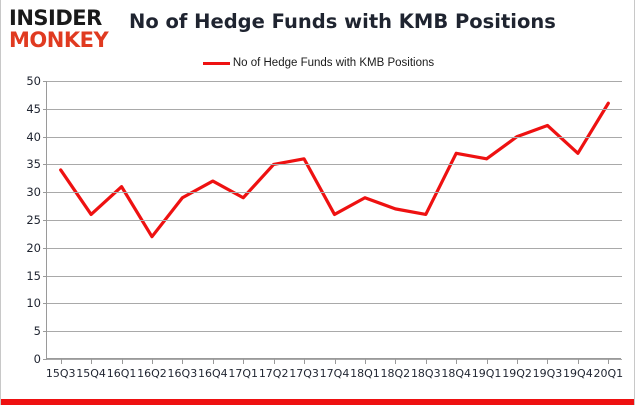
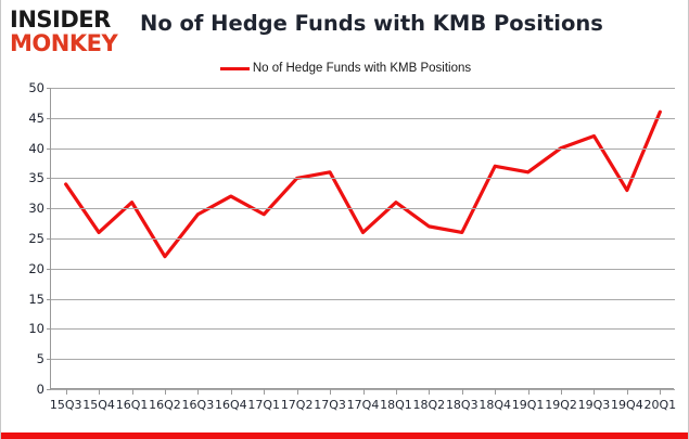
18Q1: 29 -> 31
19Q4: 37 -> 33
